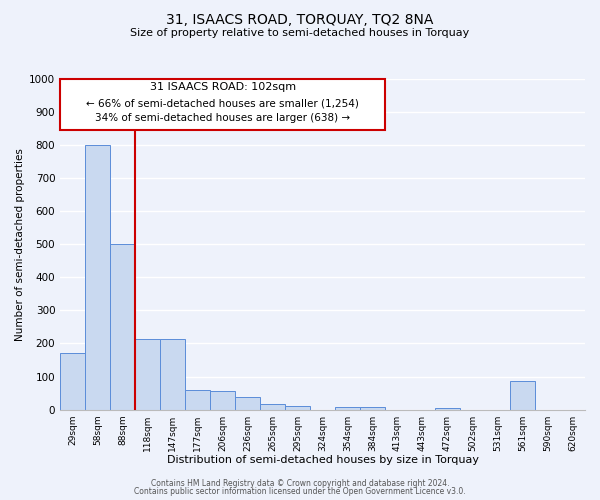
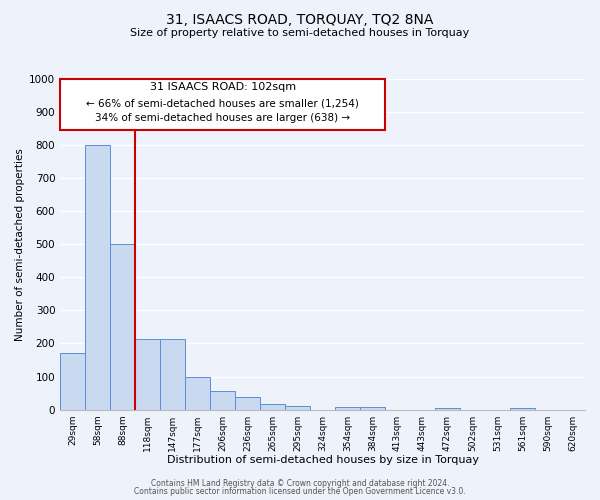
177sqm: 60 -> 100
561sqm: 85 -> 5
